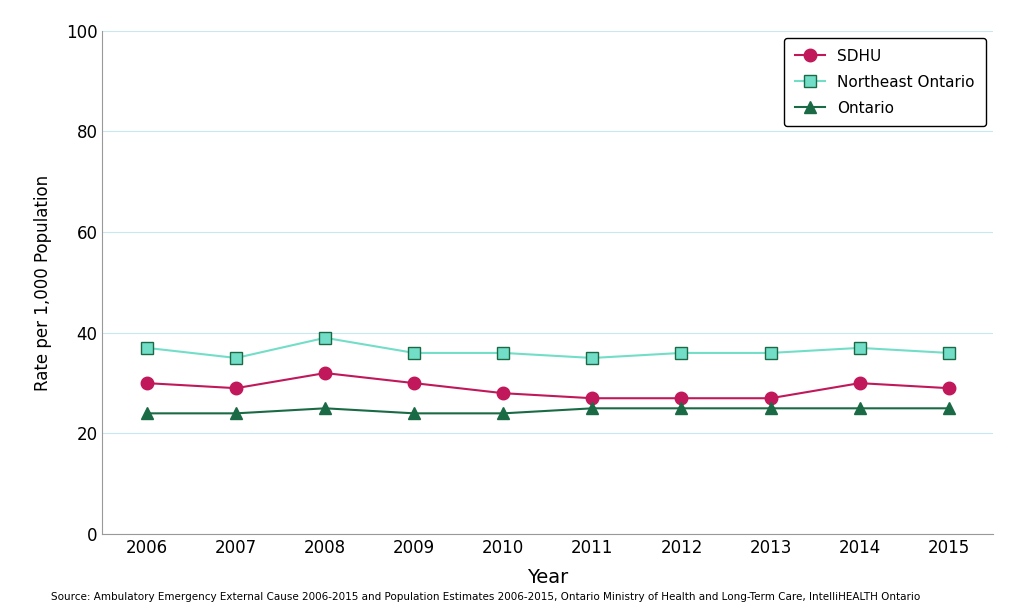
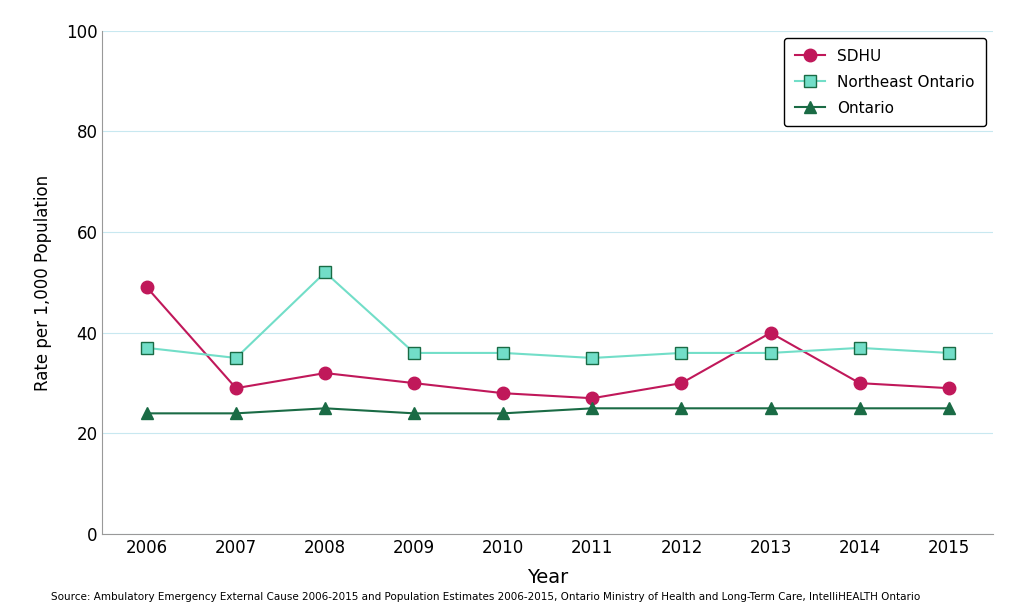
SDHU/2006: 30 -> 49
Northeast Ontario/2008: 39 -> 52
SDHU/2012: 27 -> 30
SDHU/2013: 27 -> 40
